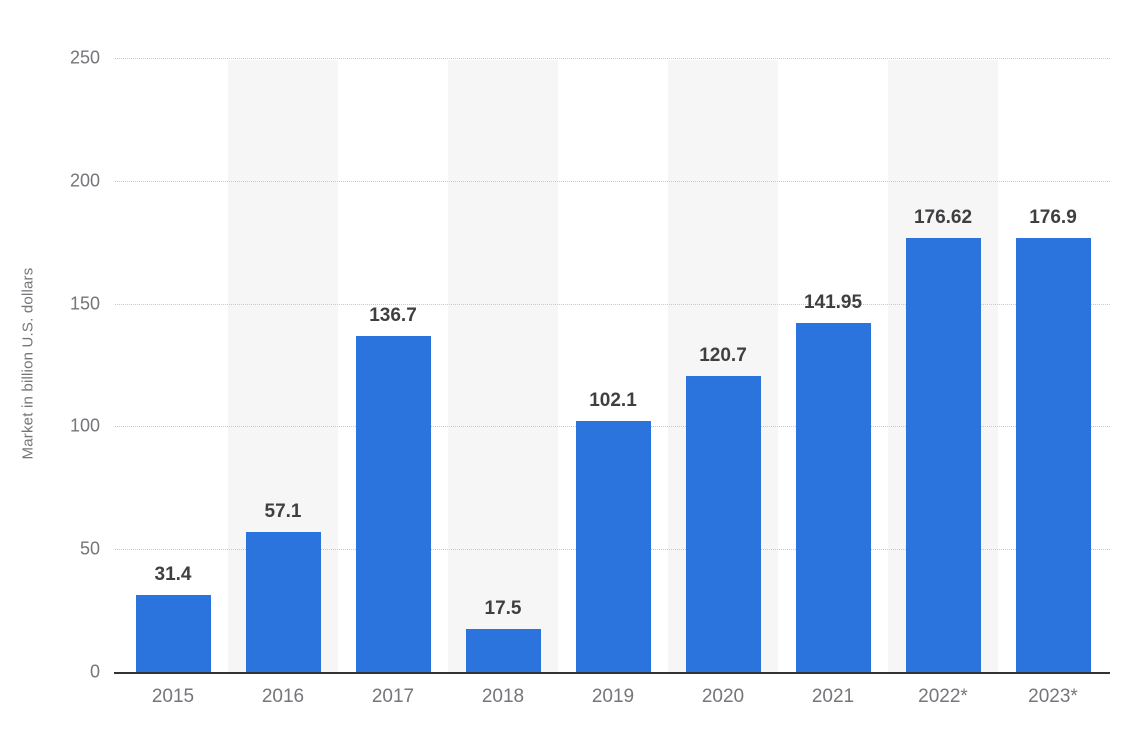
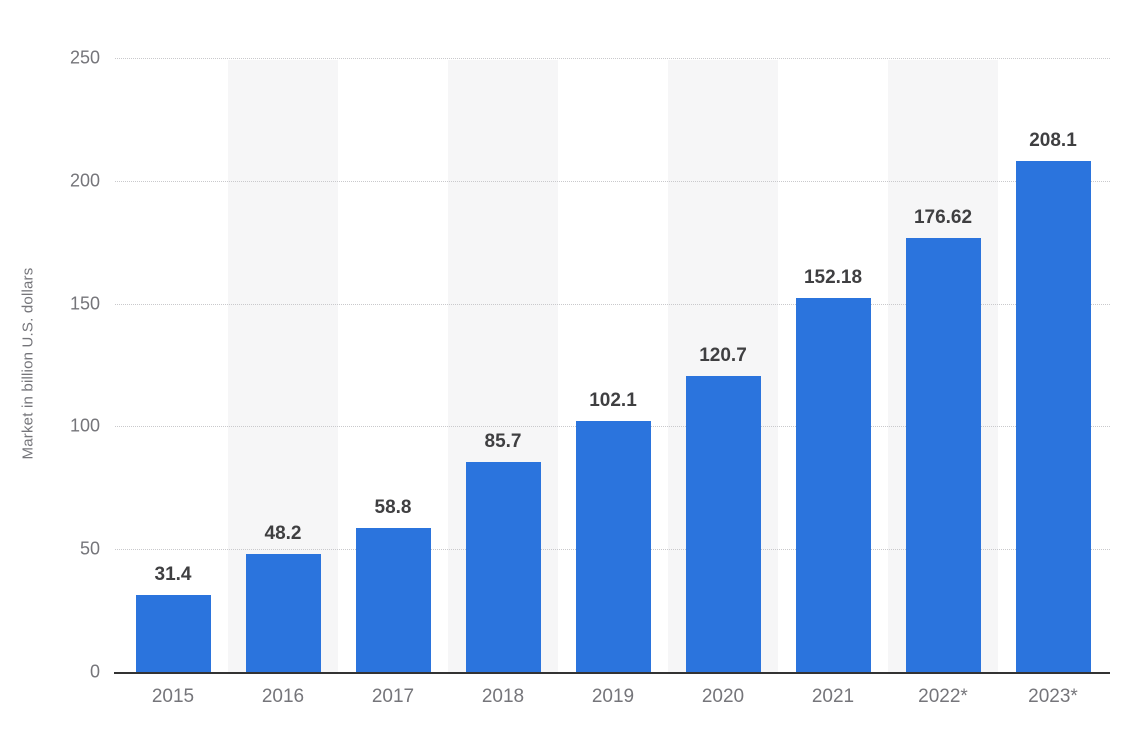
2016: 57.1 -> 48.2
2017: 136.7 -> 58.8
2018: 17.5 -> 85.7
2021: 141.95 -> 152.18
2023*: 176.9 -> 208.1
